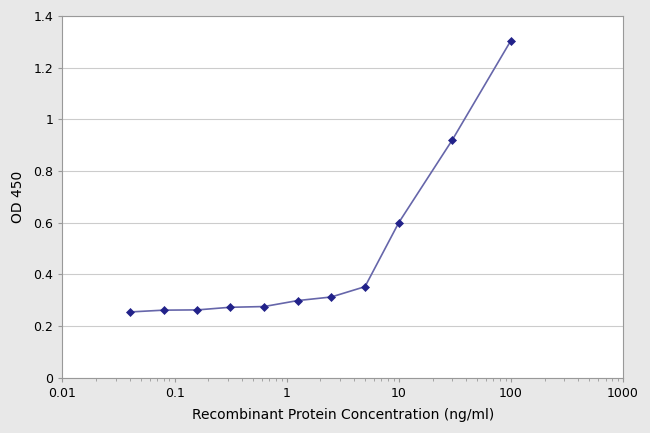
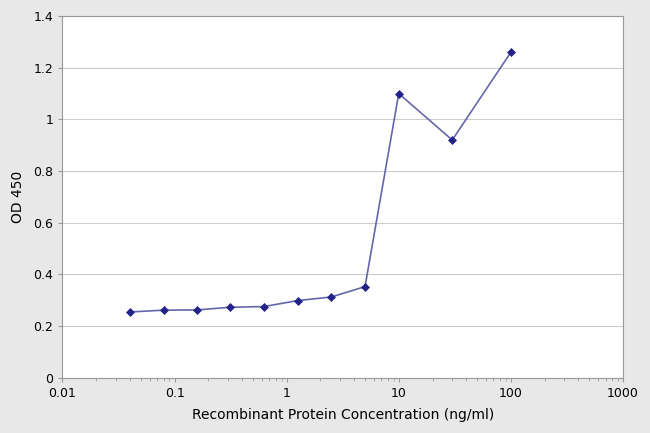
10: 0.600 -> 1.100
100: 1.305 -> 1.260
